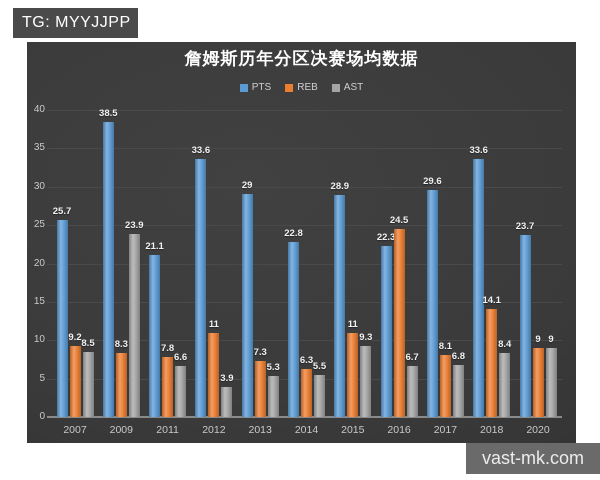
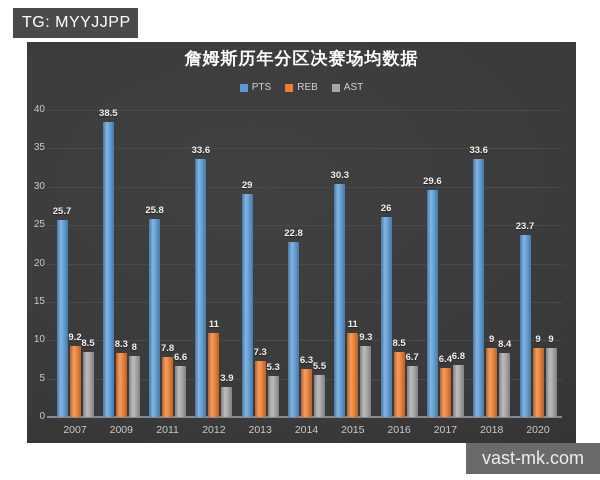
AST/2009: 23.9 -> 8
PTS/2011: 21.1 -> 25.8
PTS/2015: 28.9 -> 30.3
PTS/2016: 22.3 -> 26
REB/2016: 24.5 -> 8.5
REB/2017: 8.1 -> 6.4
REB/2018: 14.1 -> 9
